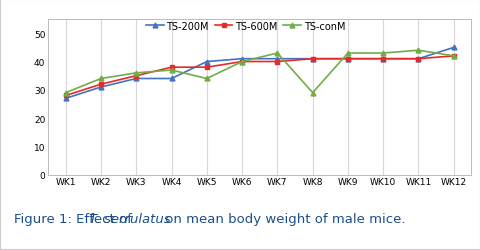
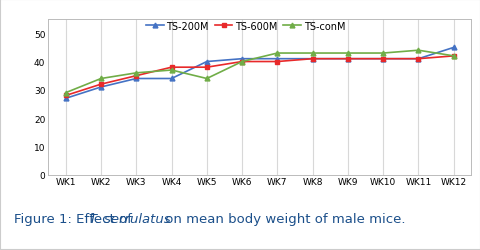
TS-conM/WK8: 29 -> 43
